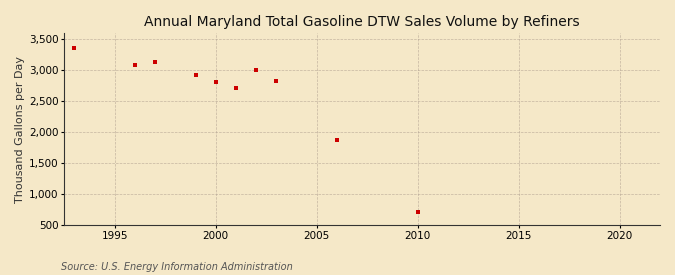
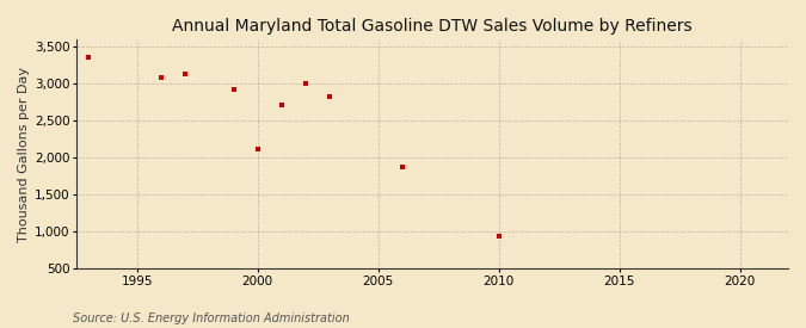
2000: 2,810 -> 2,120
2010: 710 -> 940
